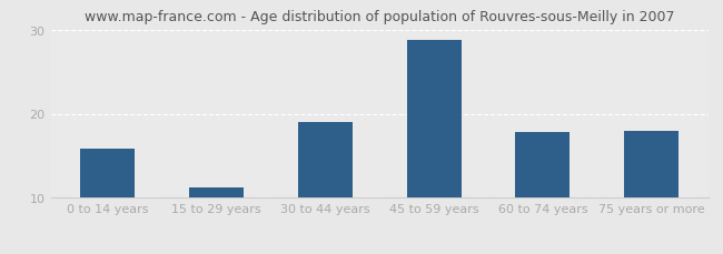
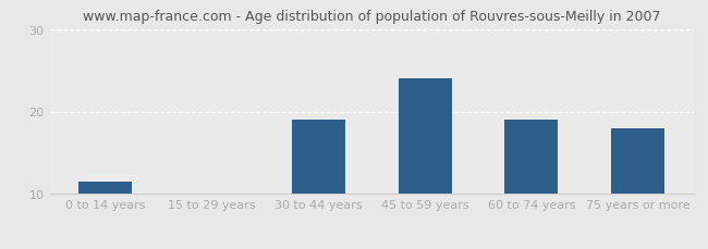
0 to 14 years: 15.8 -> 11.5
15 to 29 years: 11.2 -> 10.1
45 to 59 years: 28.8 -> 24.0
60 to 74 years: 17.8 -> 19.0
